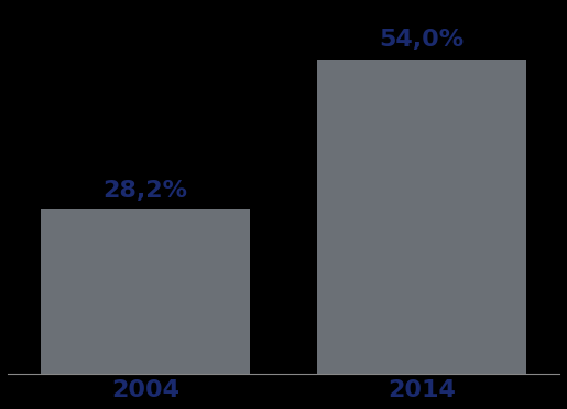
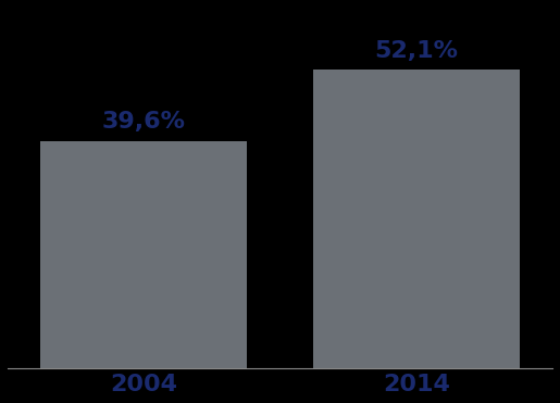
2004: 28,2% -> 39,6%
2014: 54,0% -> 52,1%
